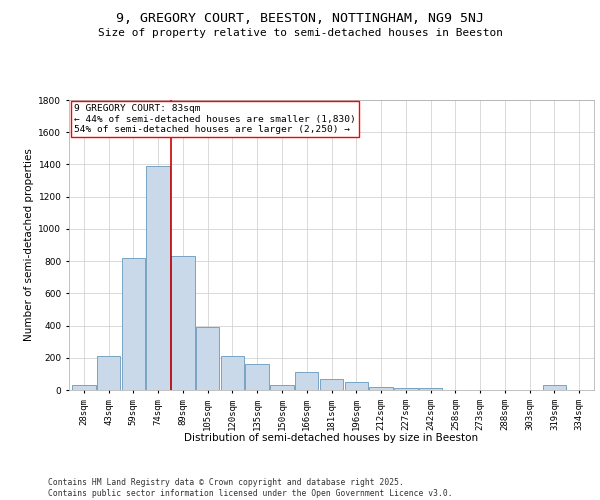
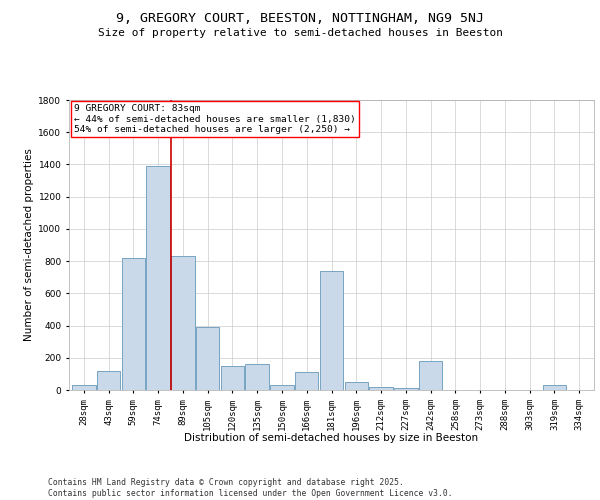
43sqm: 210 -> 120
120sqm: 210 -> 150
181sqm: 70 -> 740
242sqm: 10 -> 180
